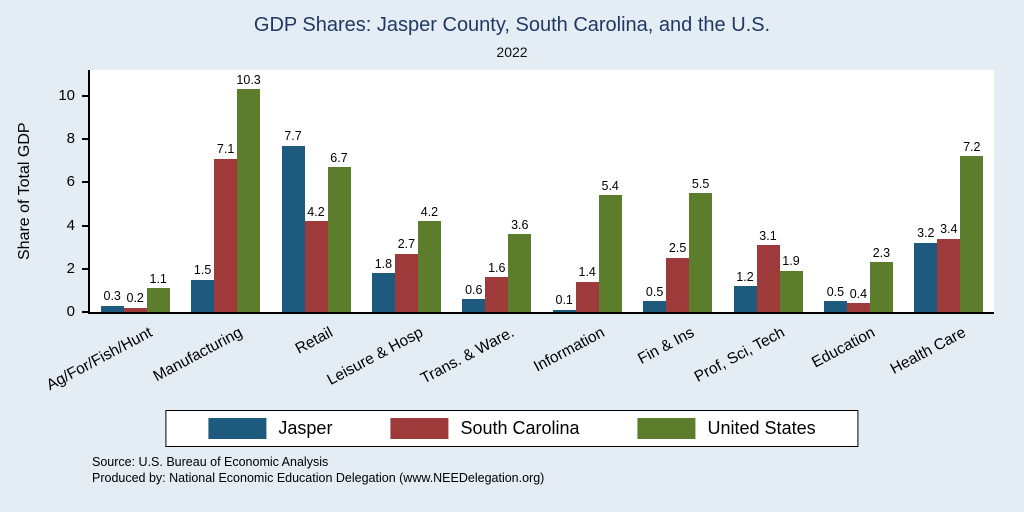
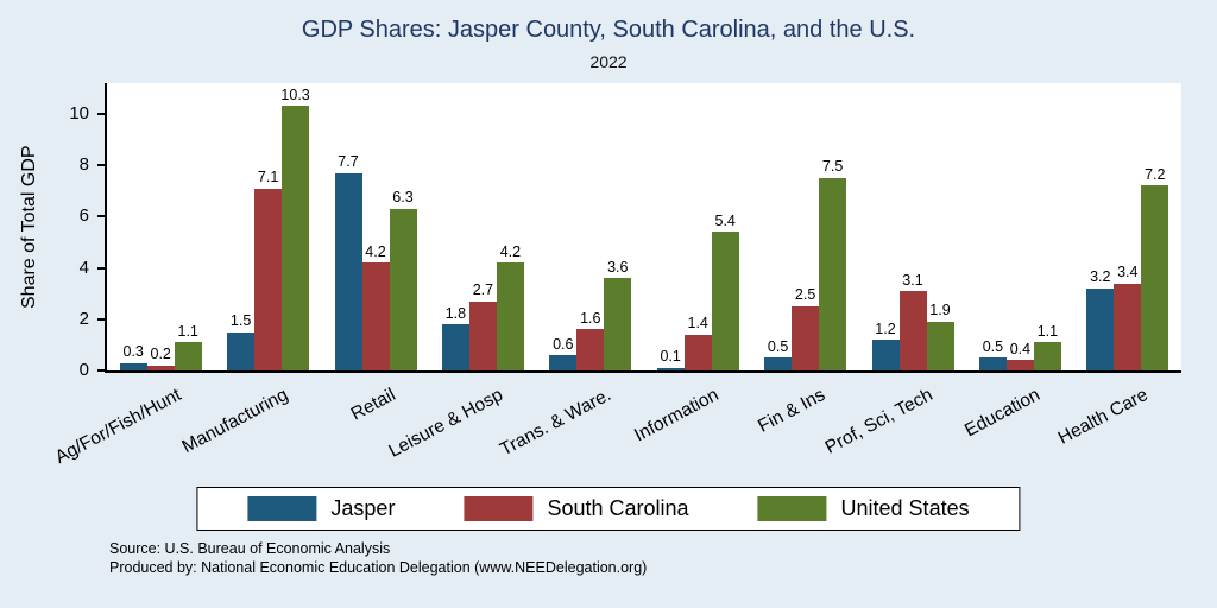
United States/Retail: 6.7 -> 6.3
United States/Fin & Ins: 5.5 -> 7.5
United States/Education: 2.3 -> 1.1
